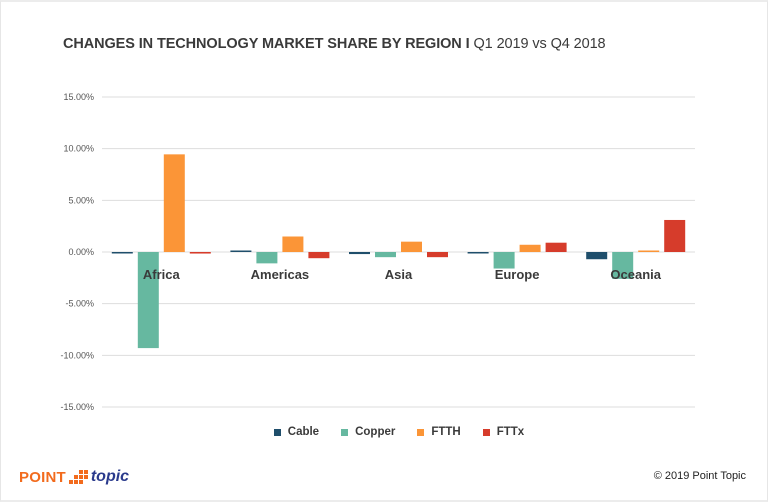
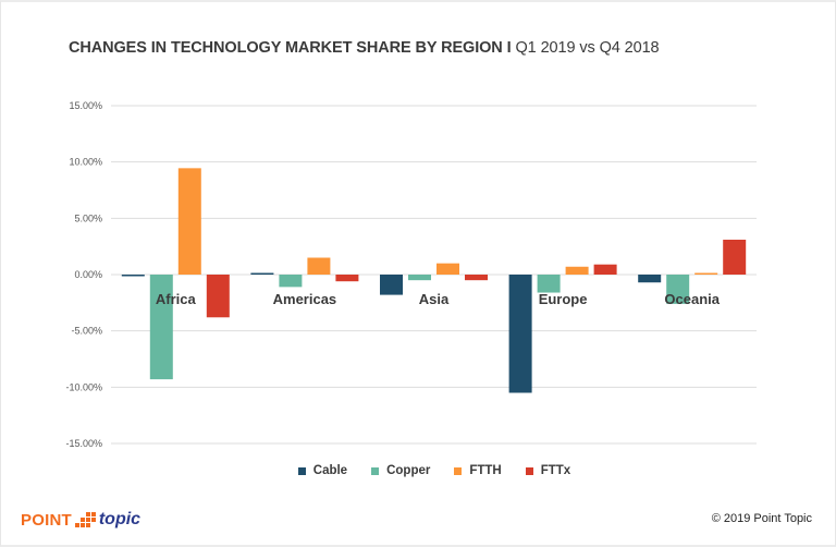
FTTx/Africa: -0.1% -> -3.8%
Cable/Asia: -0.2% -> -1.8%
Cable/Europe: -0.1% -> -10.5%
